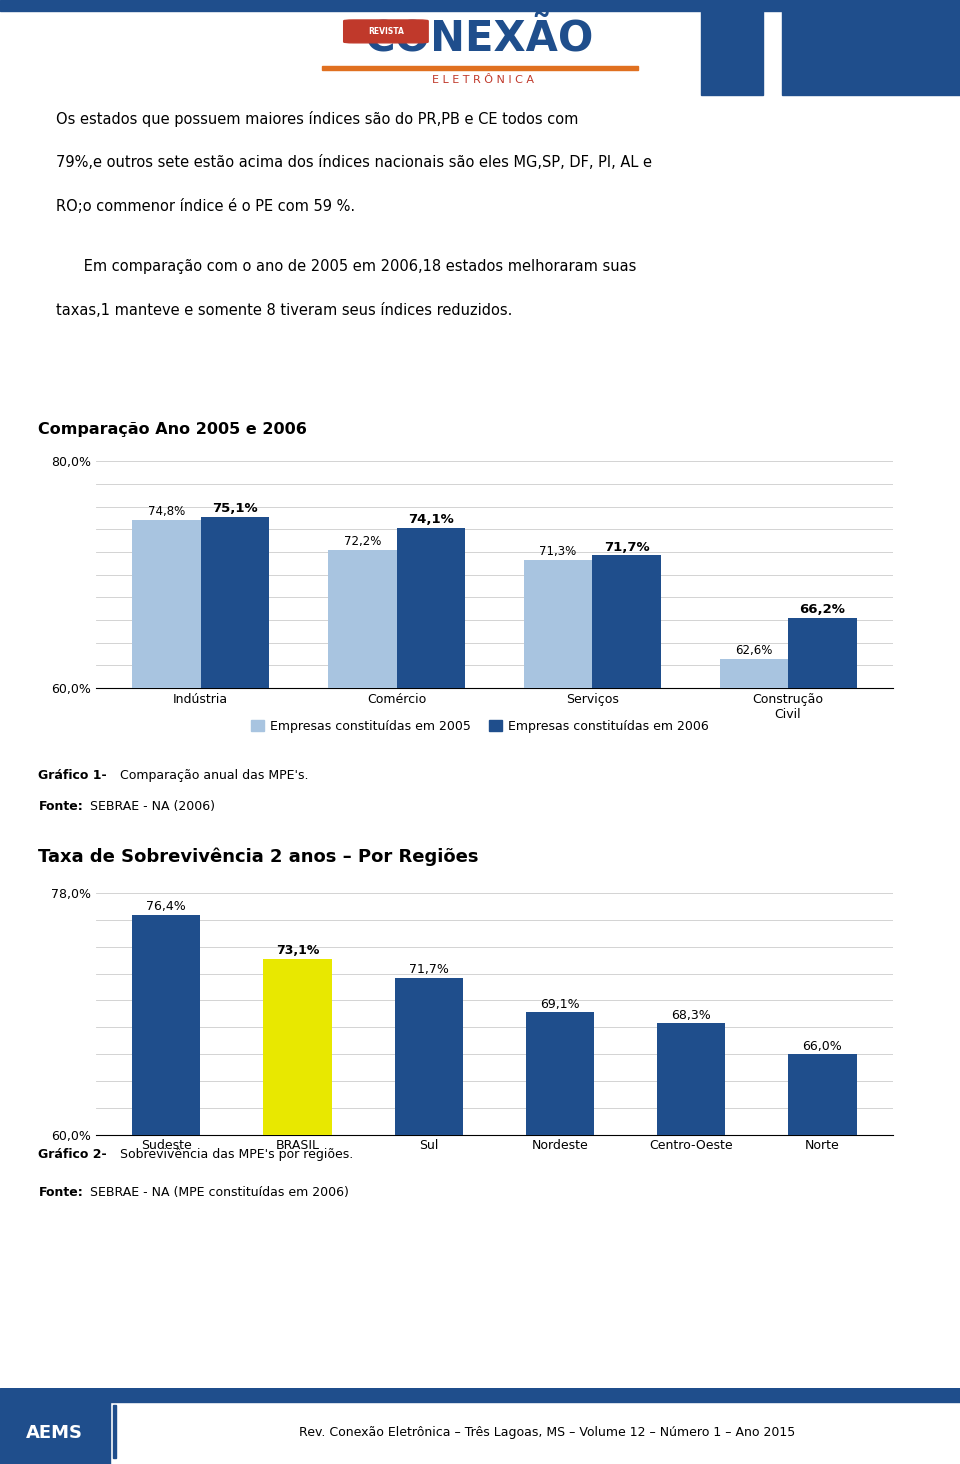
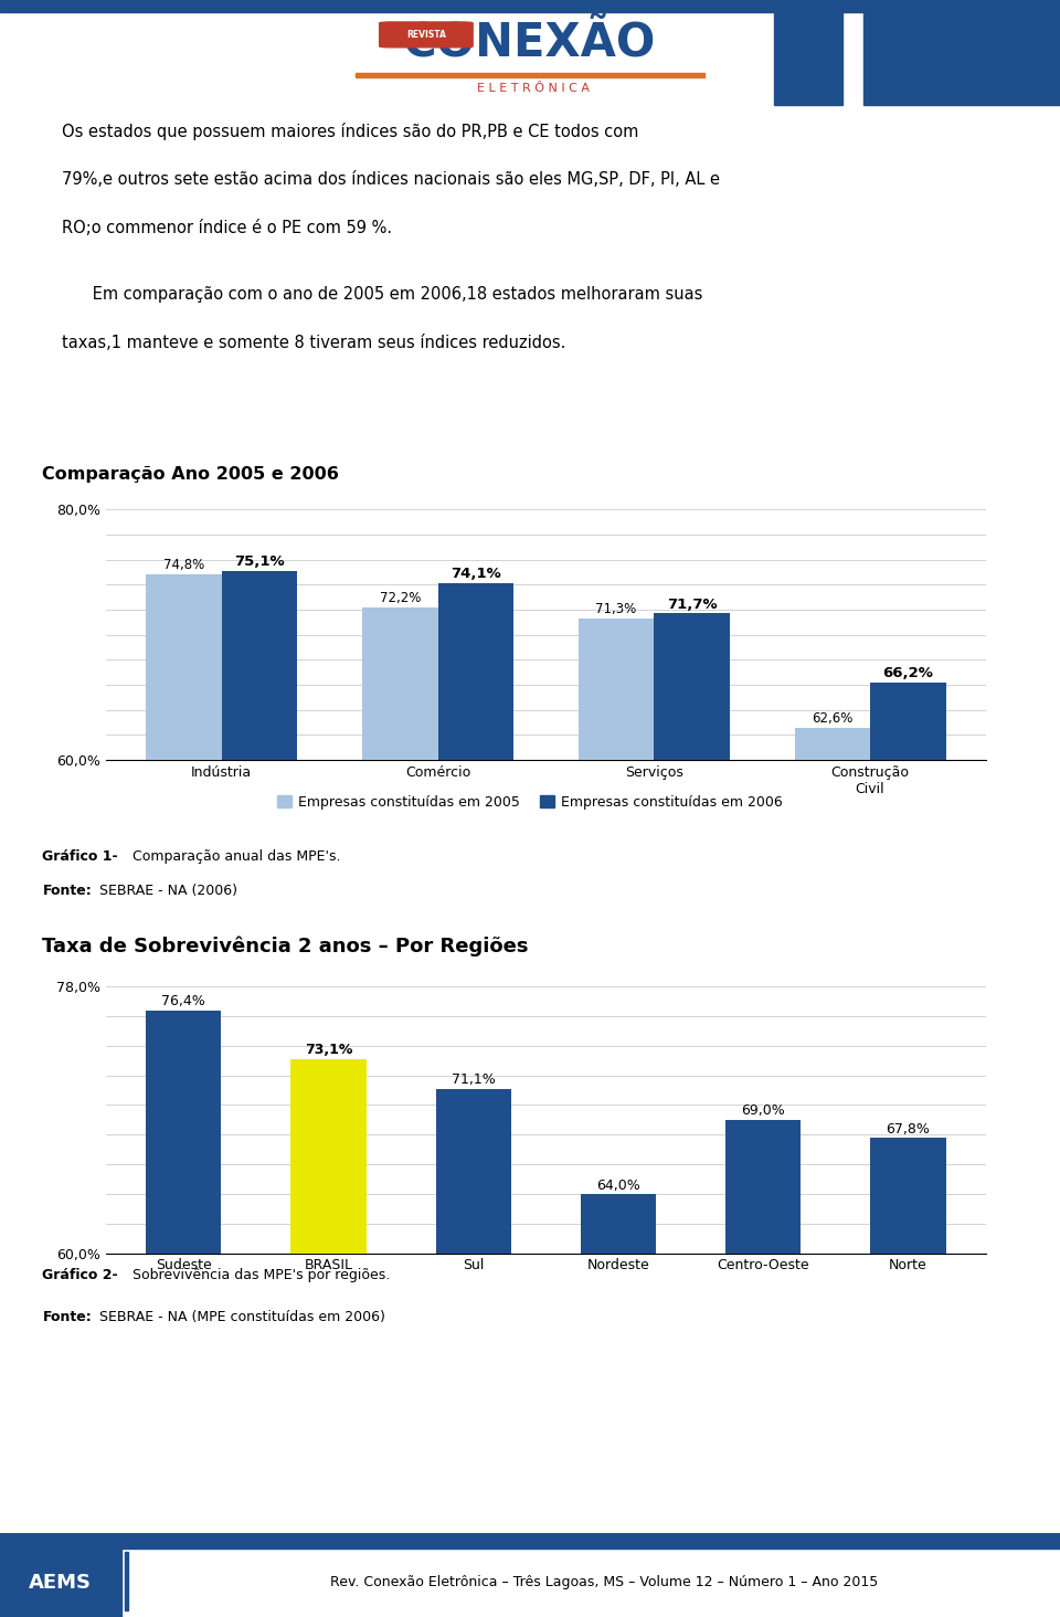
Sul: 71,7% -> 71,1%
Nordeste: 69,1% -> 64,0%
Centro-Oeste: 68,3% -> 69,0%
Norte: 66,0% -> 67,8%
